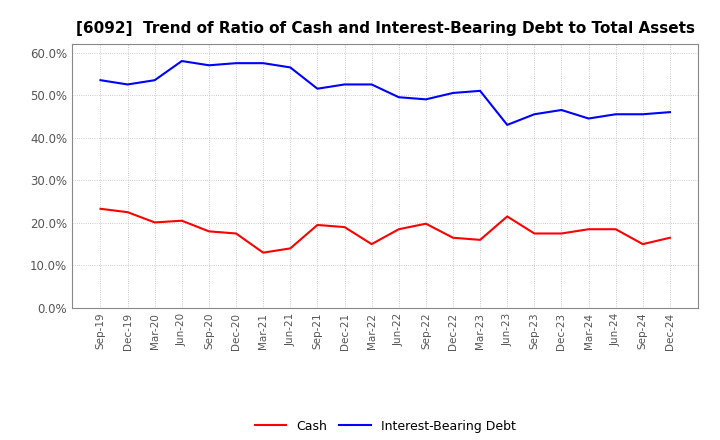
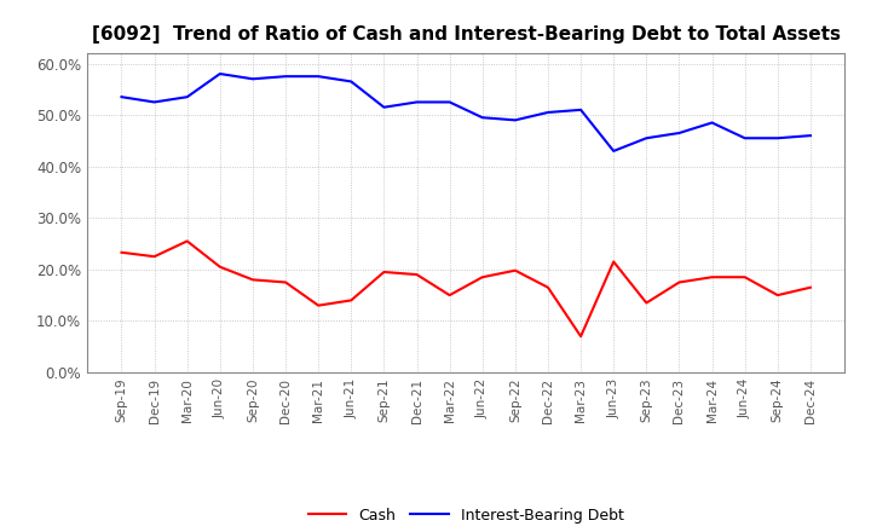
Cash/Mar-20: 20.1% -> 25.5%
Cash/Mar-23: 16.0% -> 7.0%
Cash/Sep-23: 17.5% -> 13.5%
Interest-Bearing Debt/Mar-24: 44.5% -> 48.5%
